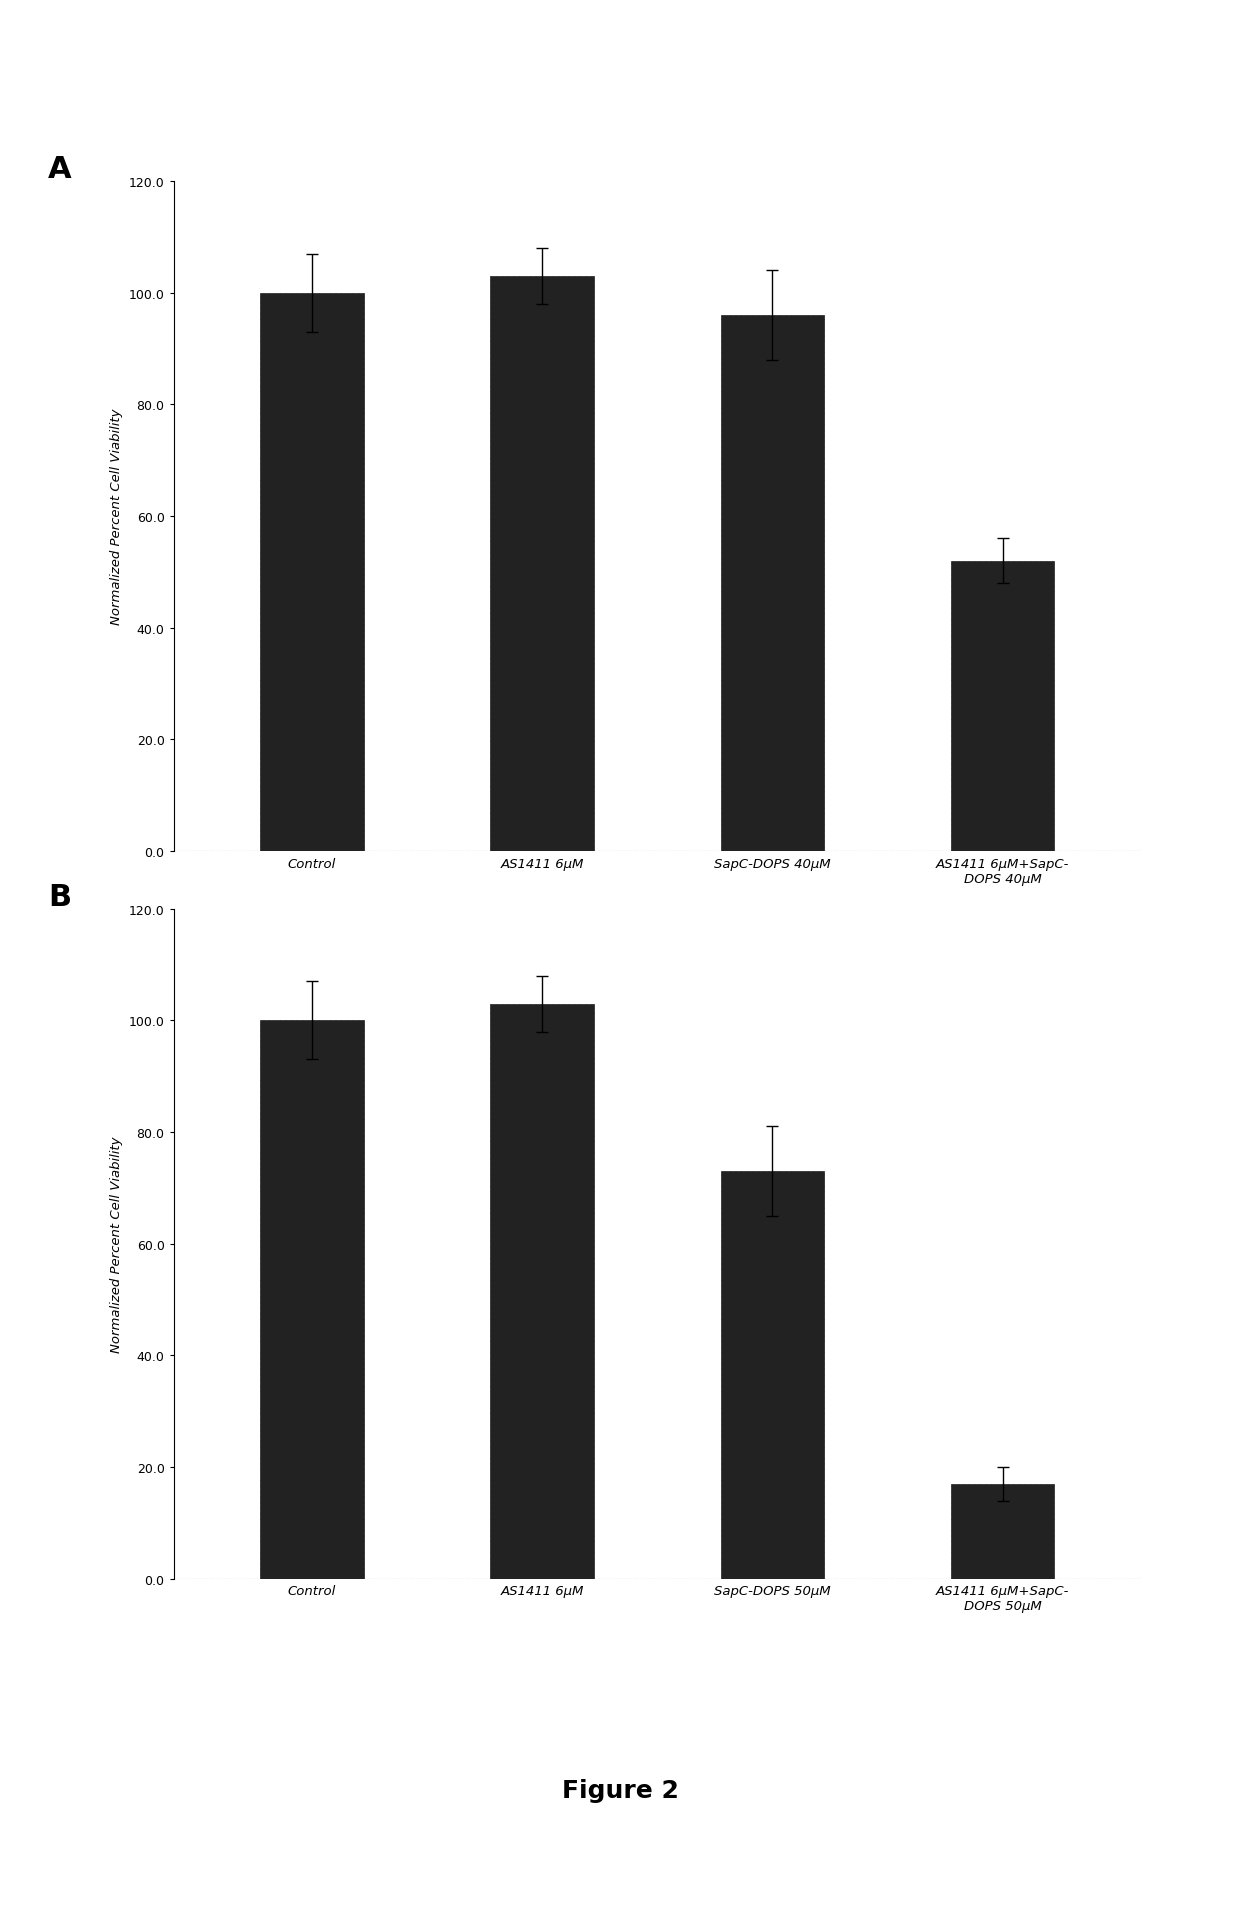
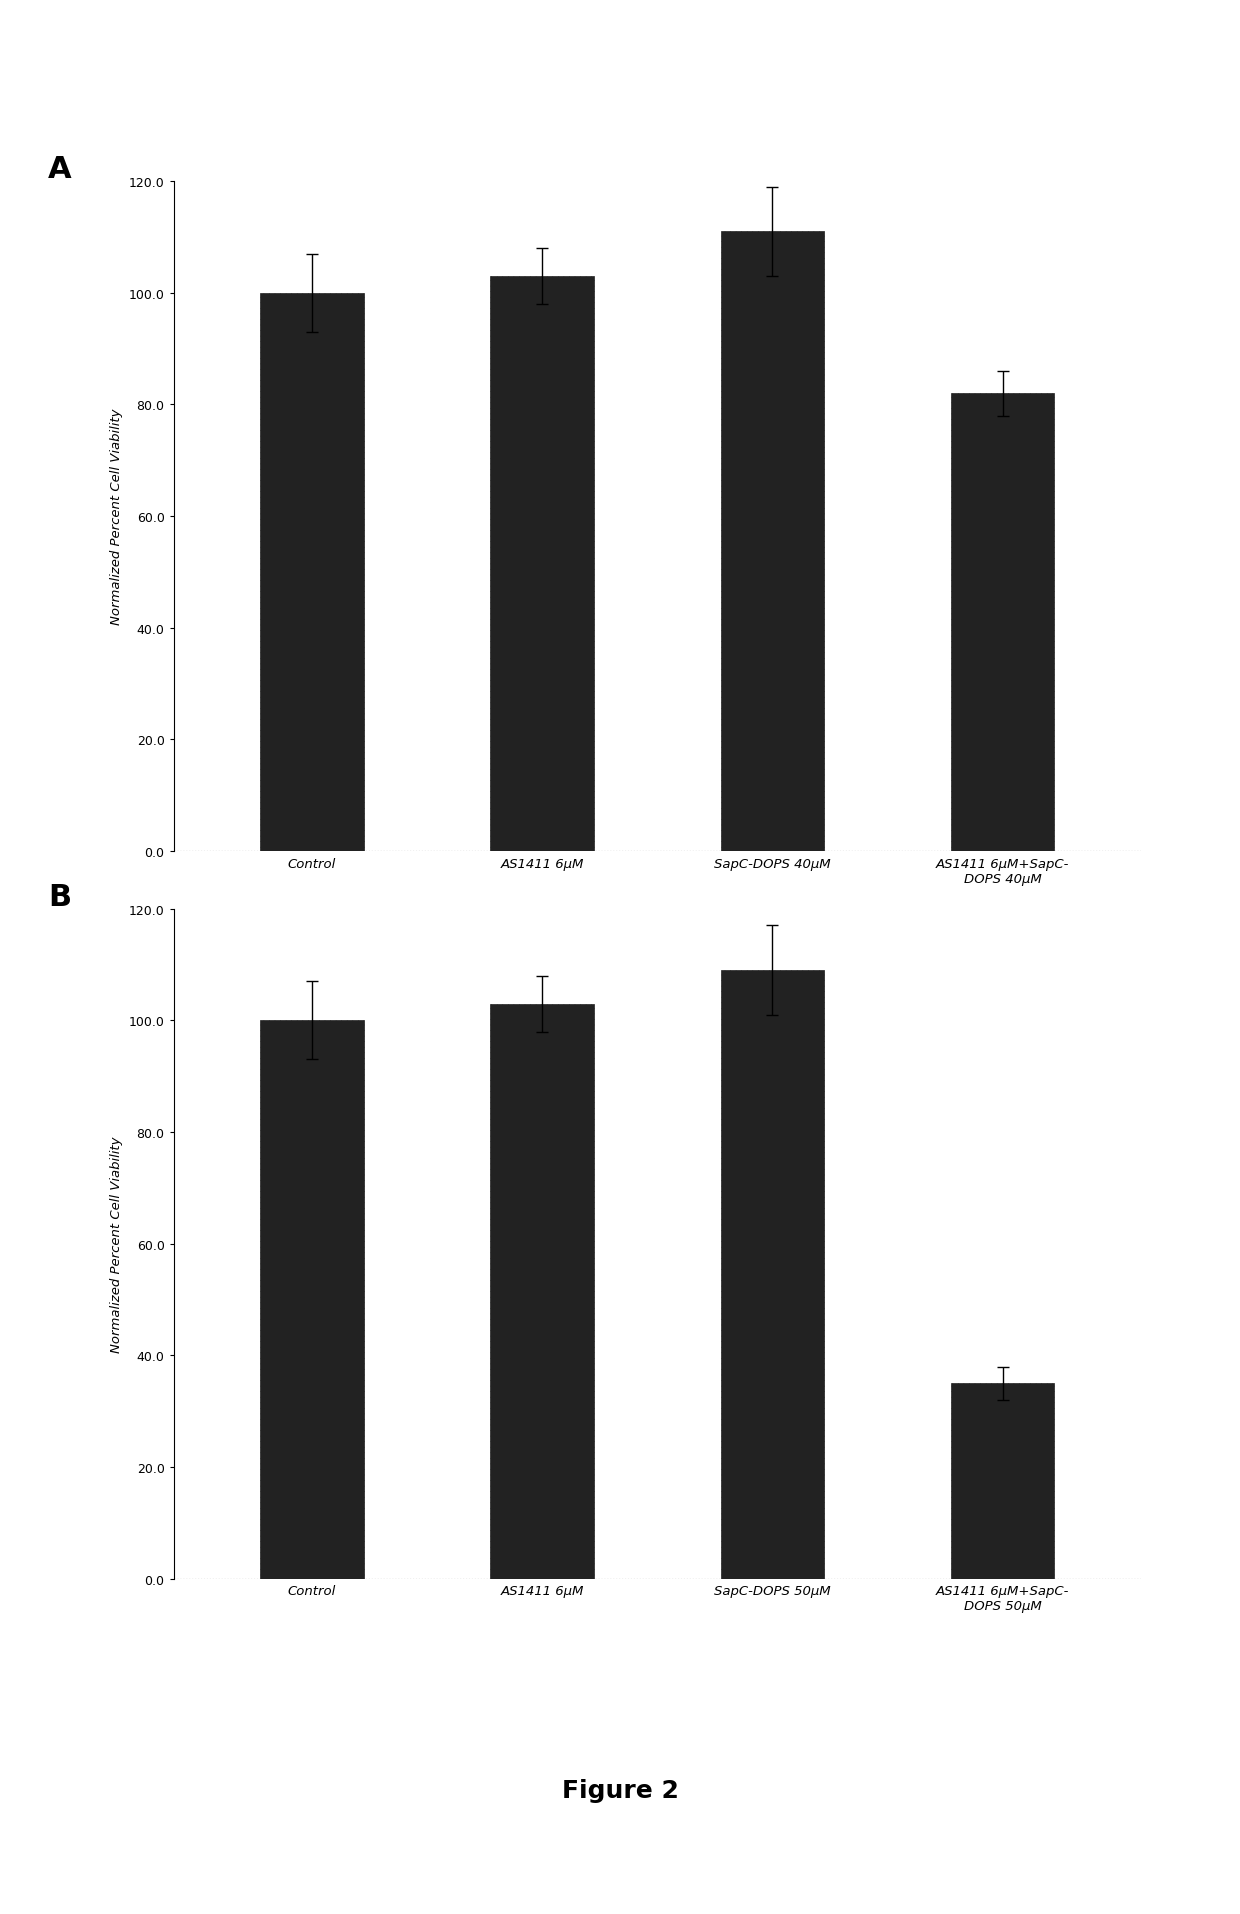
SapC-DOPS 40μM: 96 -> 111
AS1411 6μM+SapC- DOPS 40μM: 52 -> 82
SapC-DOPS 50μM: 73 -> 109
AS1411 6μM+SapC- DOPS 50μM: 17 -> 35
